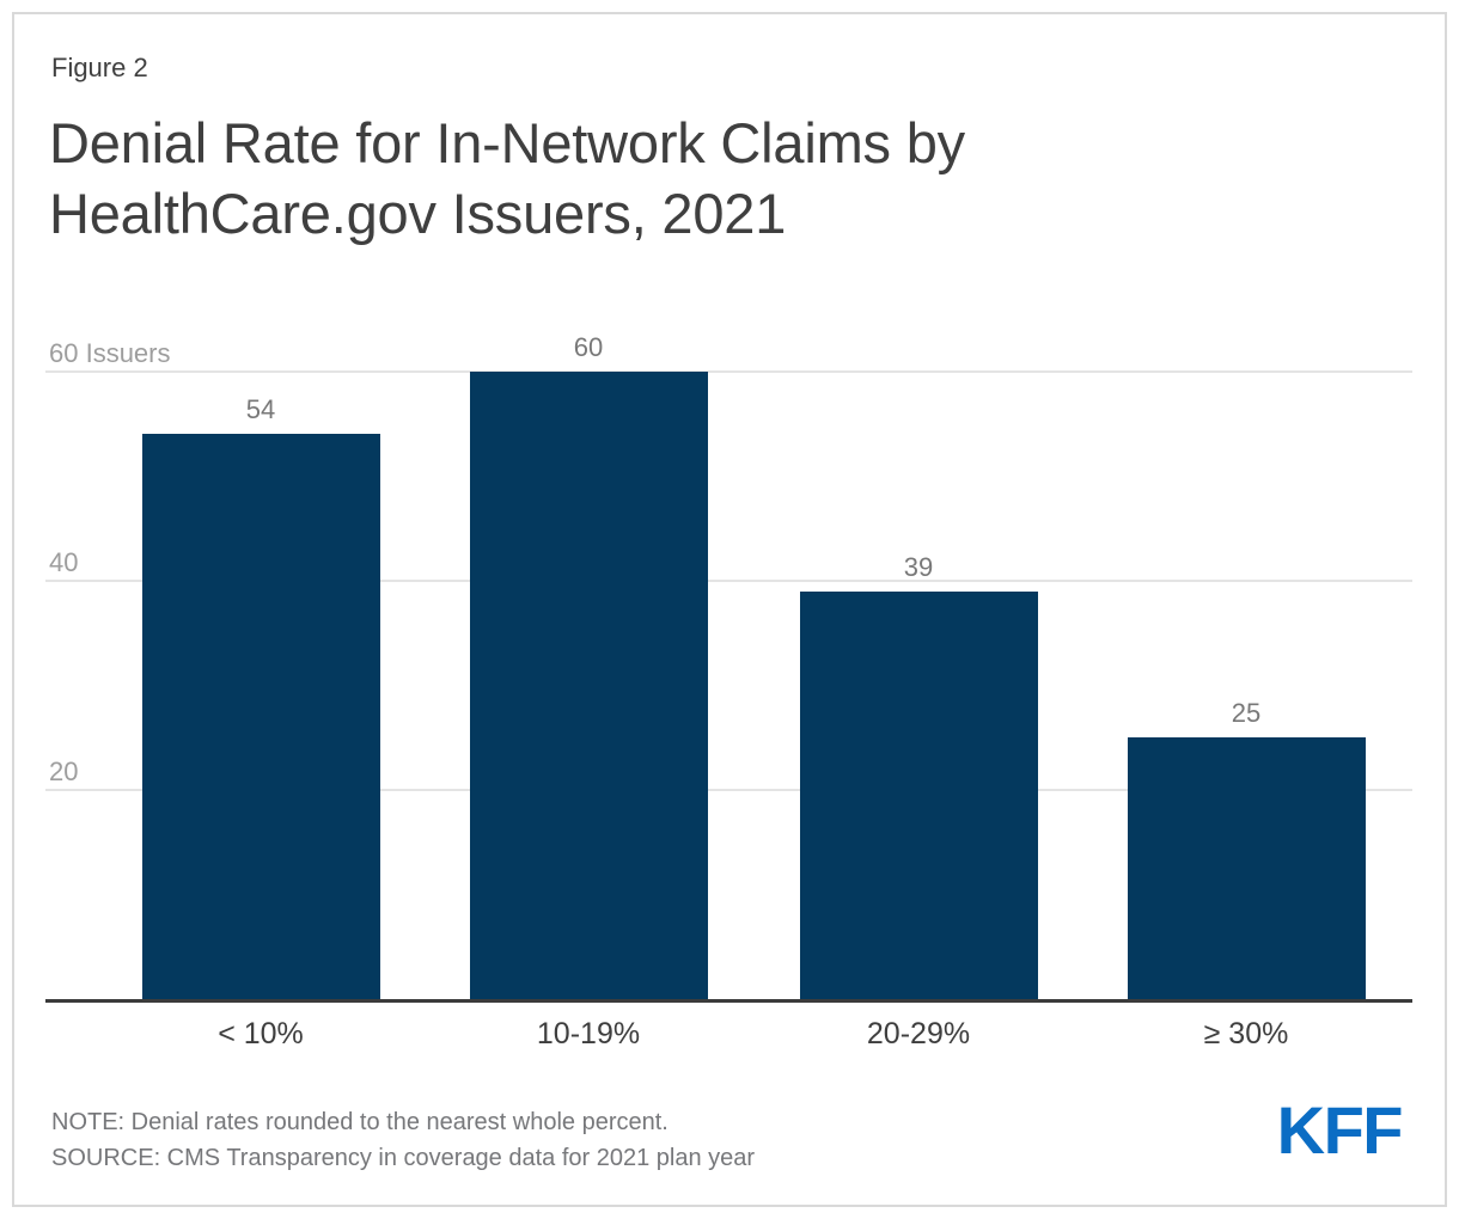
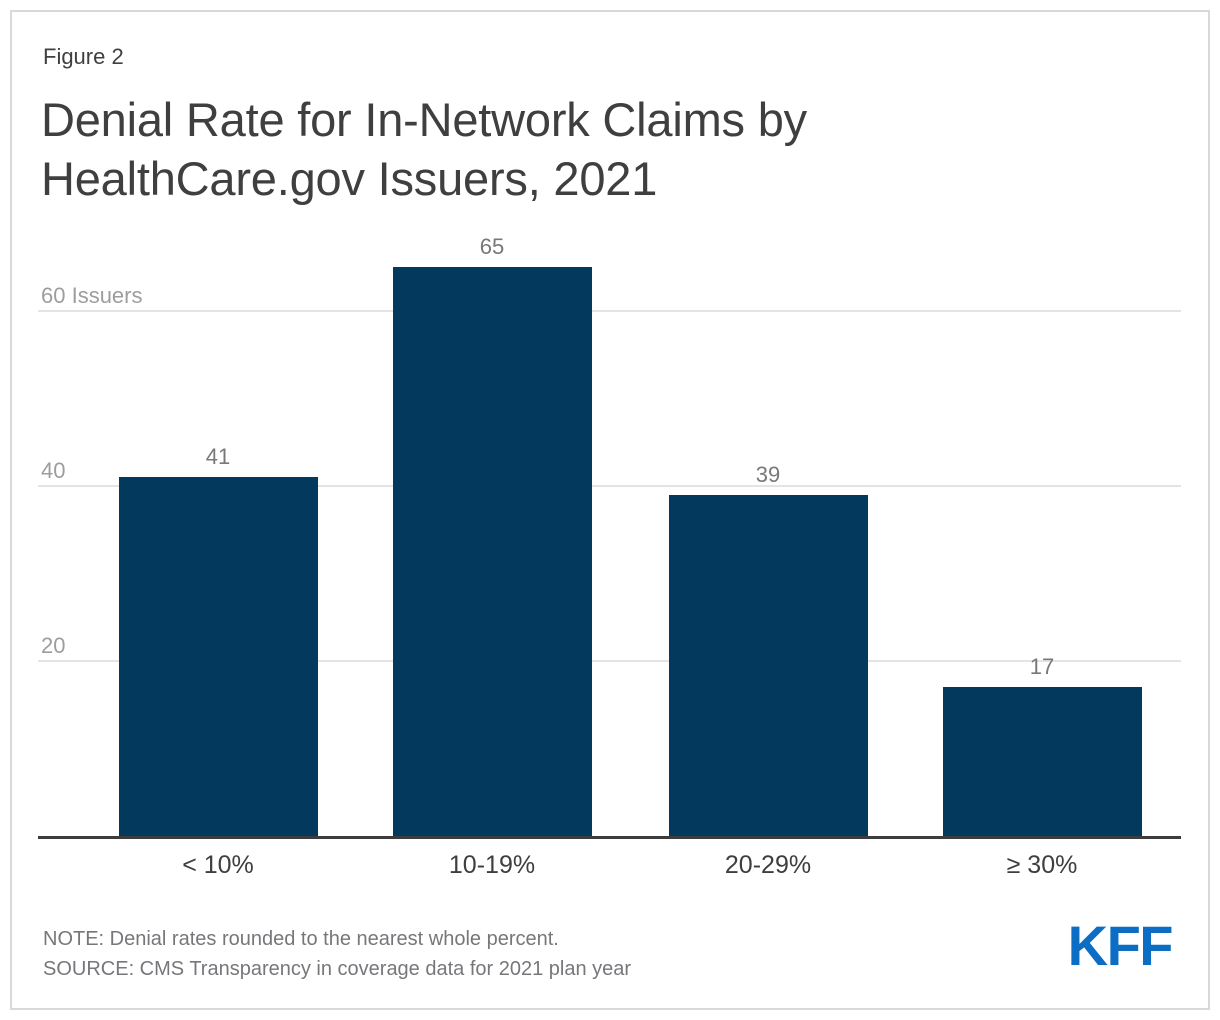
< 10%: 54 -> 41
10-19%: 60 -> 65
≥ 30%: 25 -> 17
